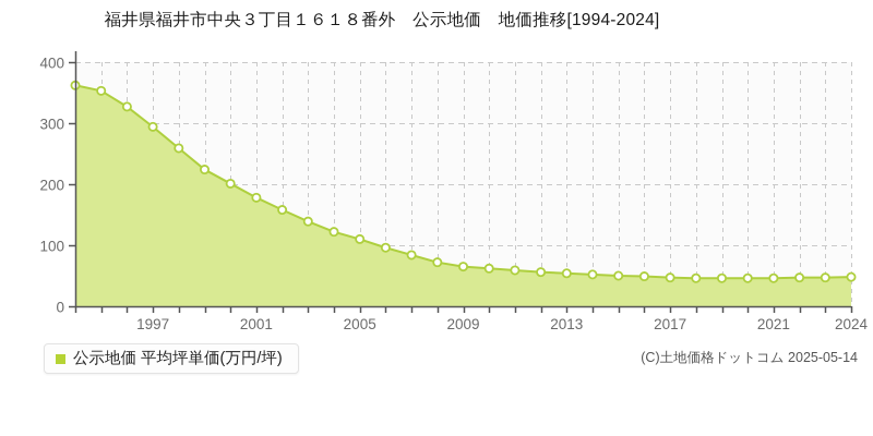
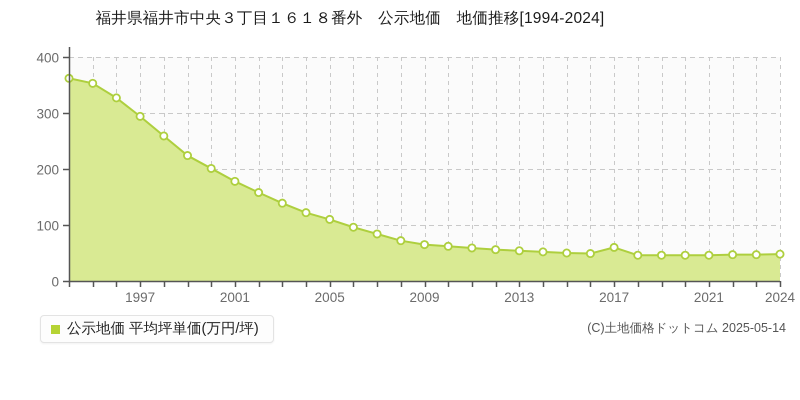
2017: 50 -> 60
